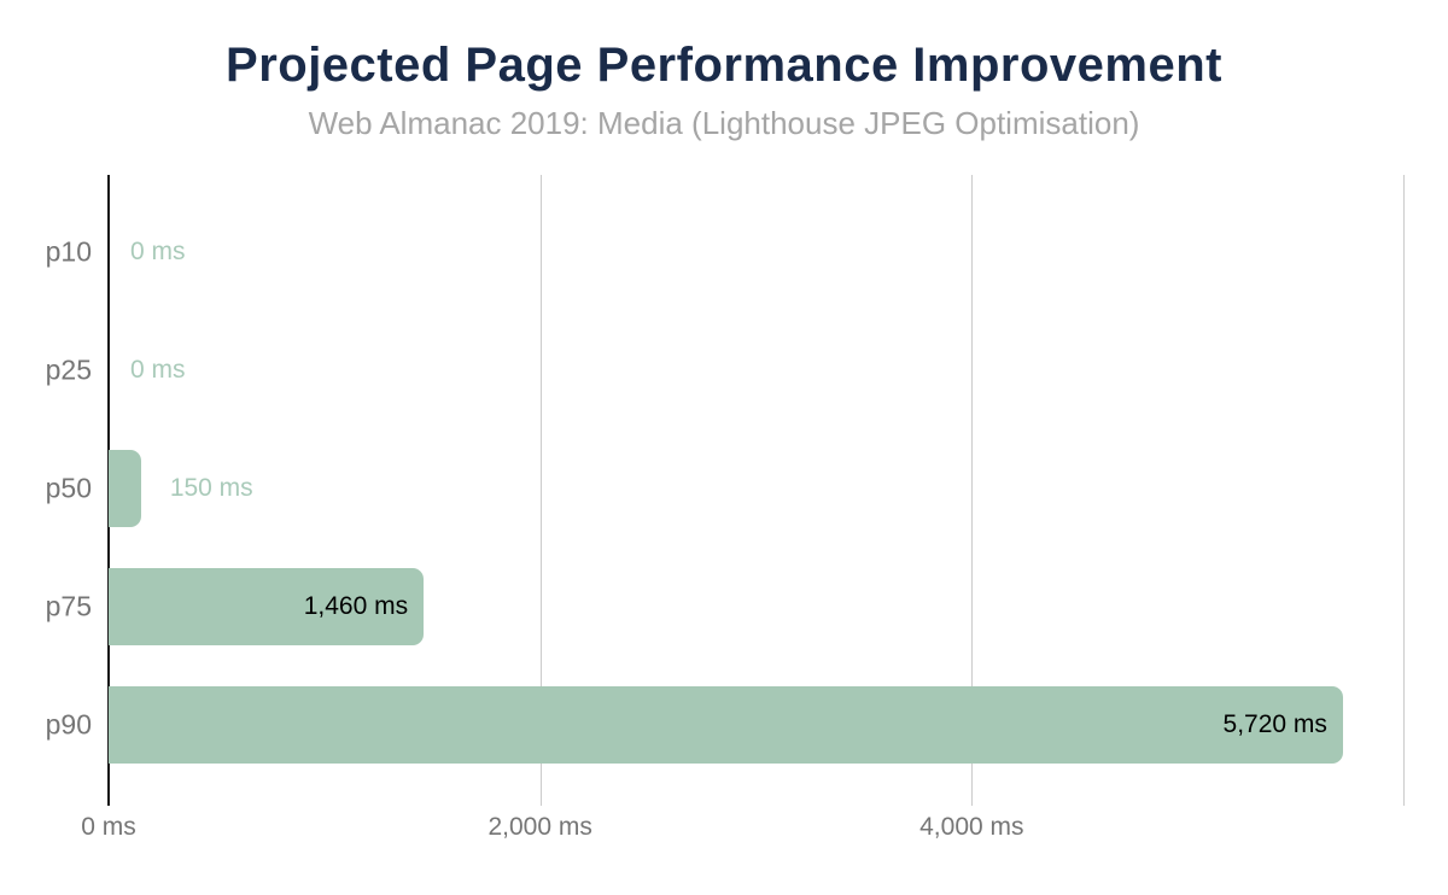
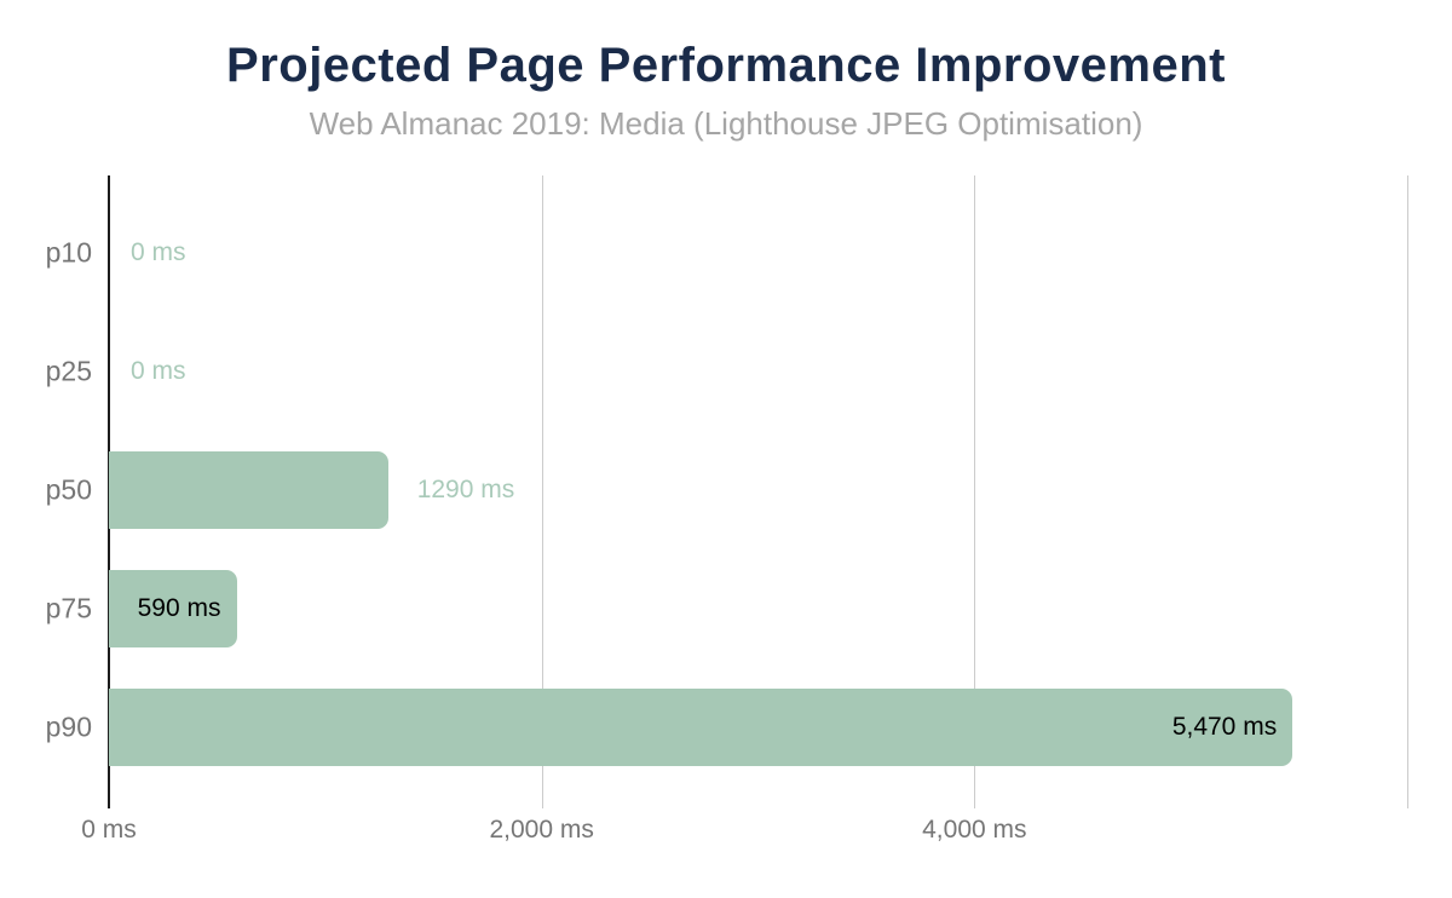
p50: 150 -> 1290
p75: 1,460 -> 590
p90: 5,720 -> 5,470
